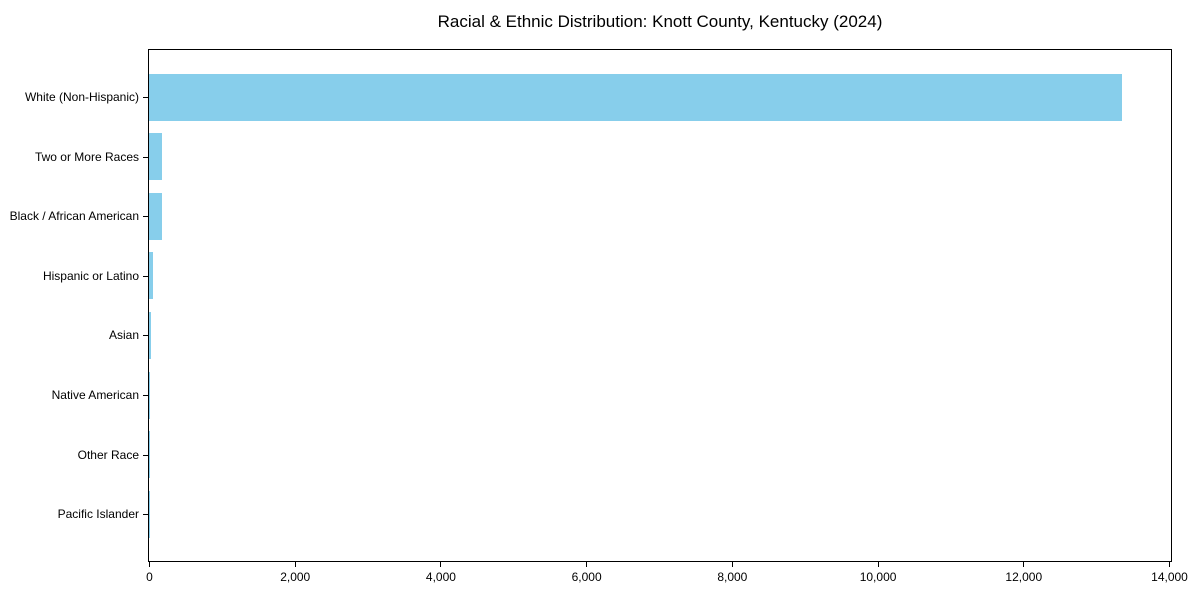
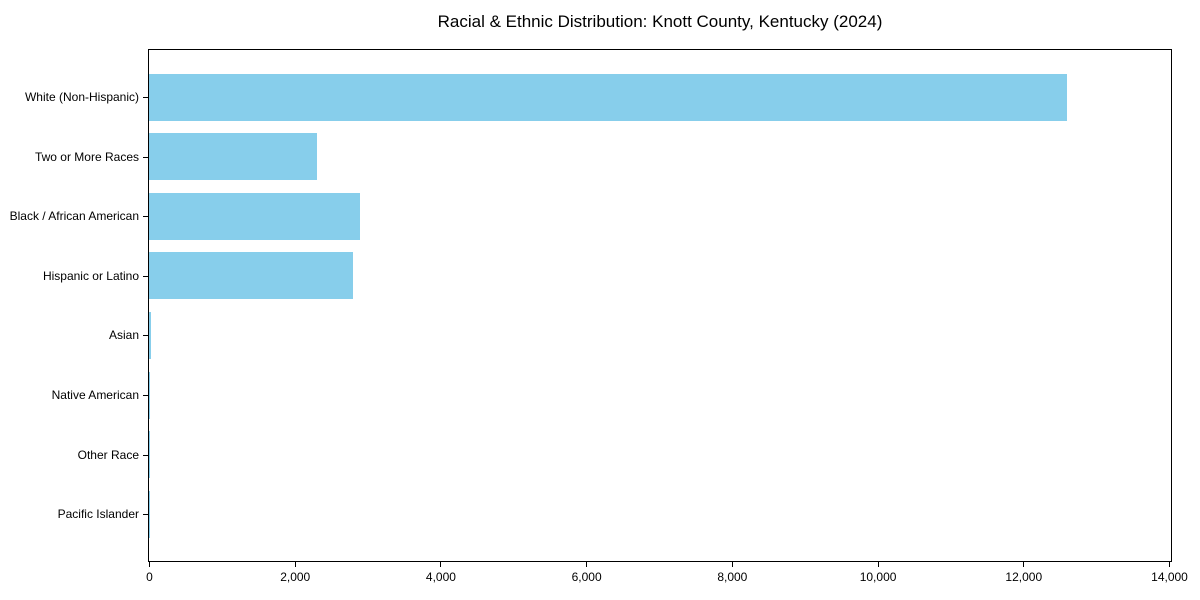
White (Non-Hispanic): 13400 -> 12600
Two or More Races: 200 -> 2300
Black / African American: 200 -> 2900
Hispanic or Latino: 100 -> 2800
